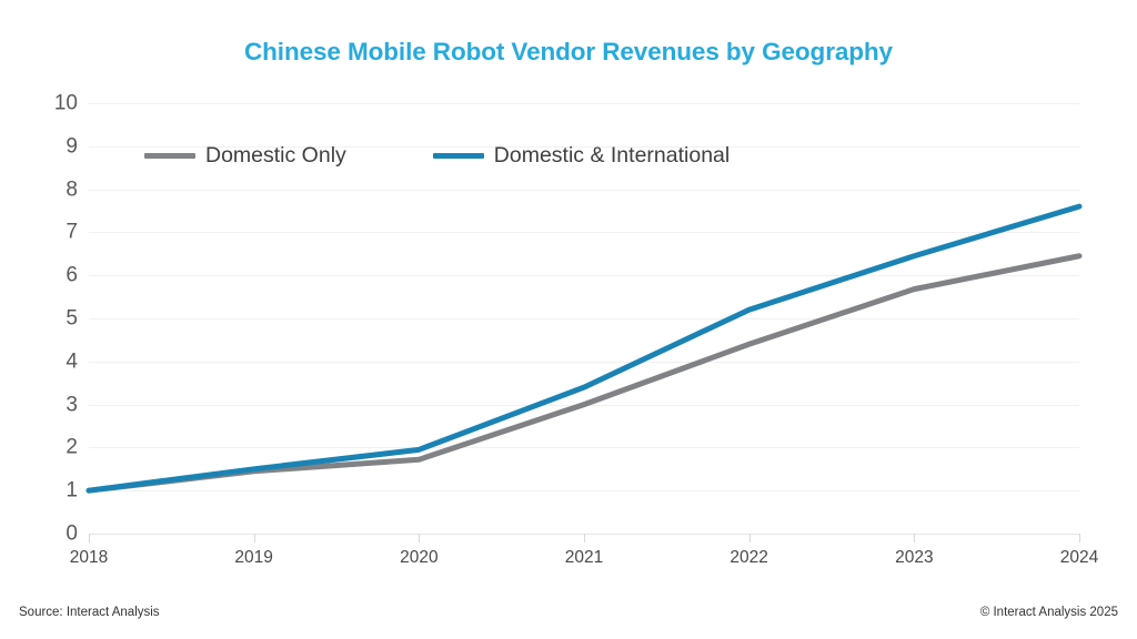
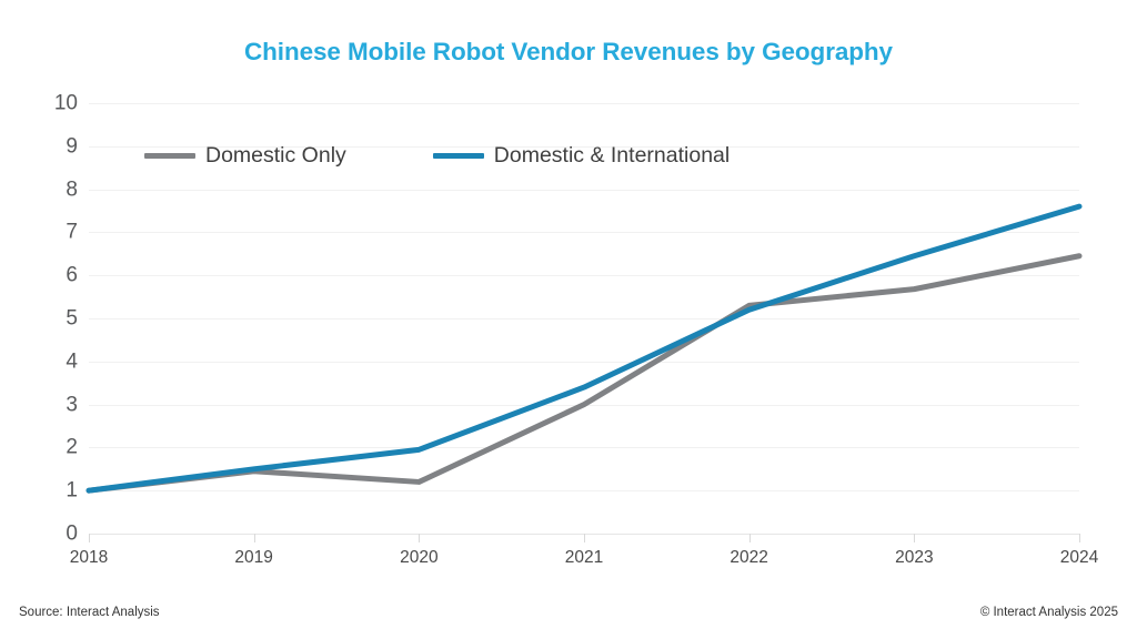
Domestic Only/2020: 1.7 -> 1.2
Domestic Only/2022: 4.4 -> 5.3
